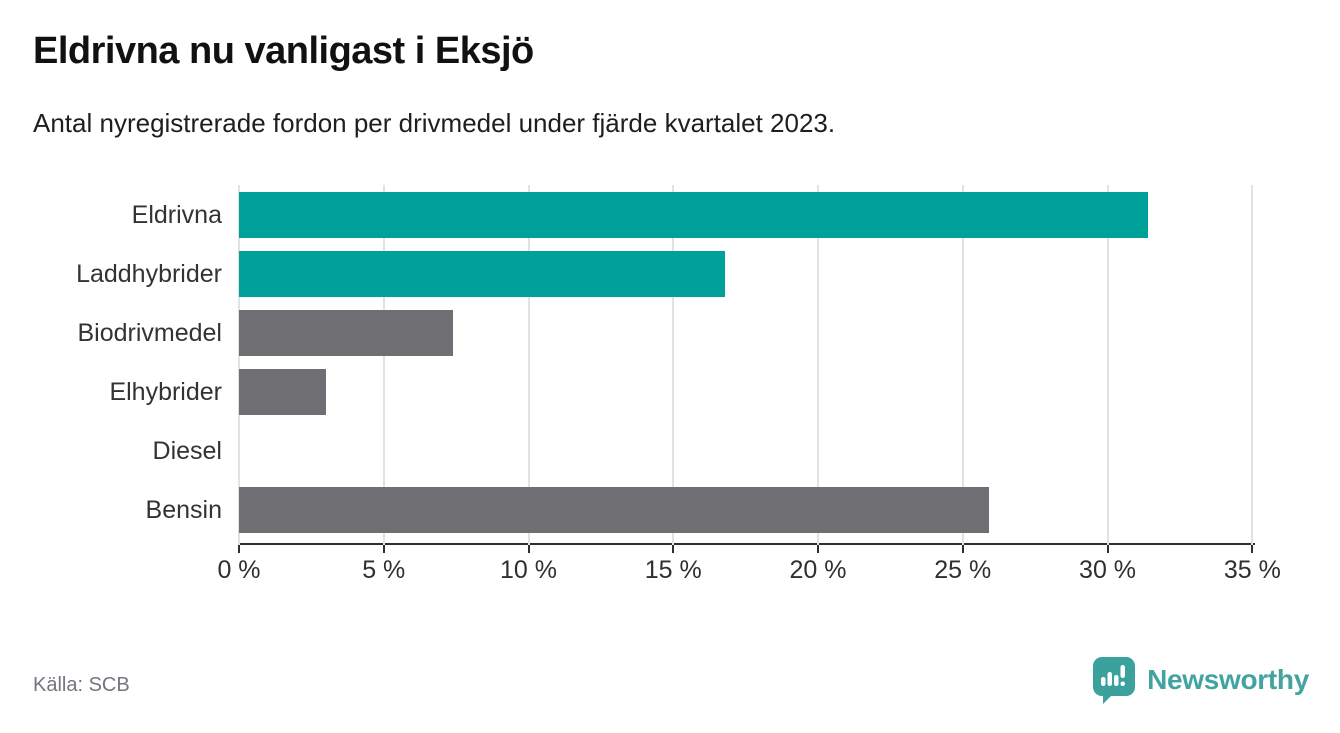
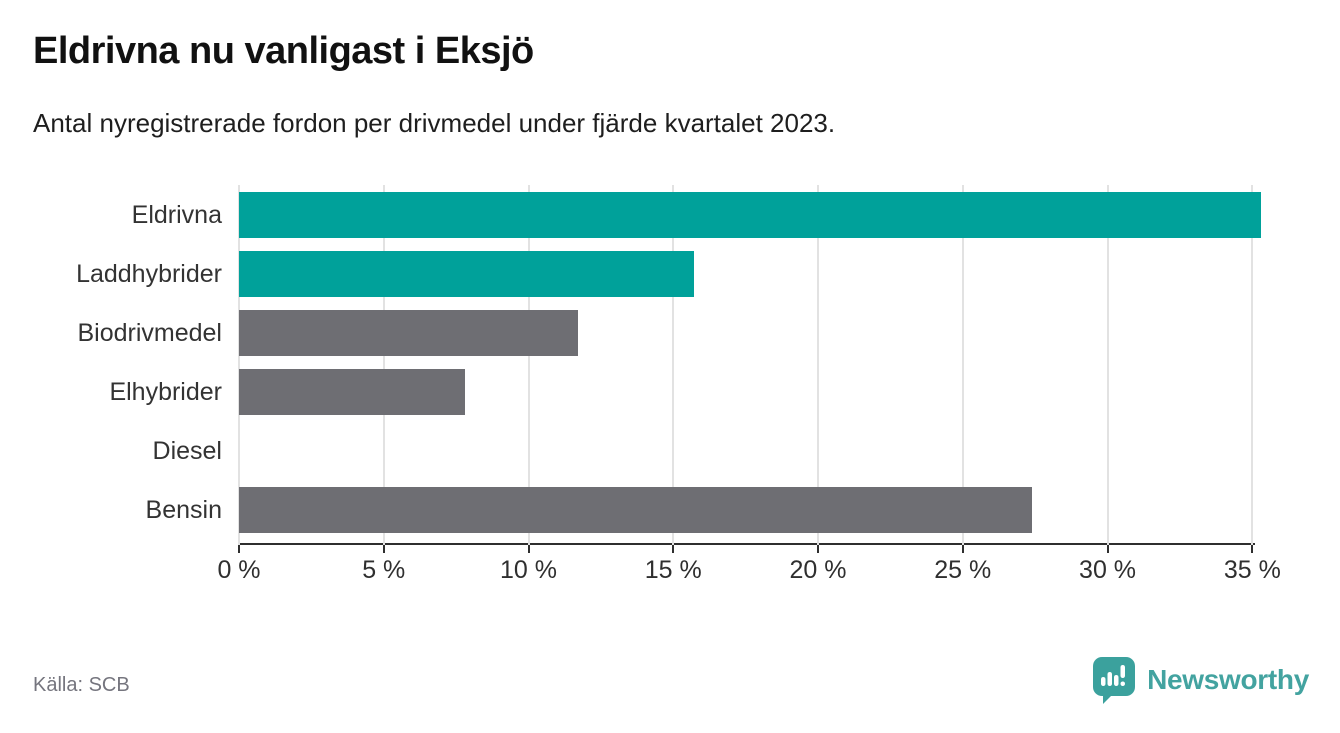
Eldrivna: 31.4% -> 35.3%
Laddhybrider: 16.8% -> 15.7%
Biodrivmedel: 7.4% -> 11.7%
Elhybrider: 3.0% -> 7.8%
Bensin: 25.9% -> 27.4%
